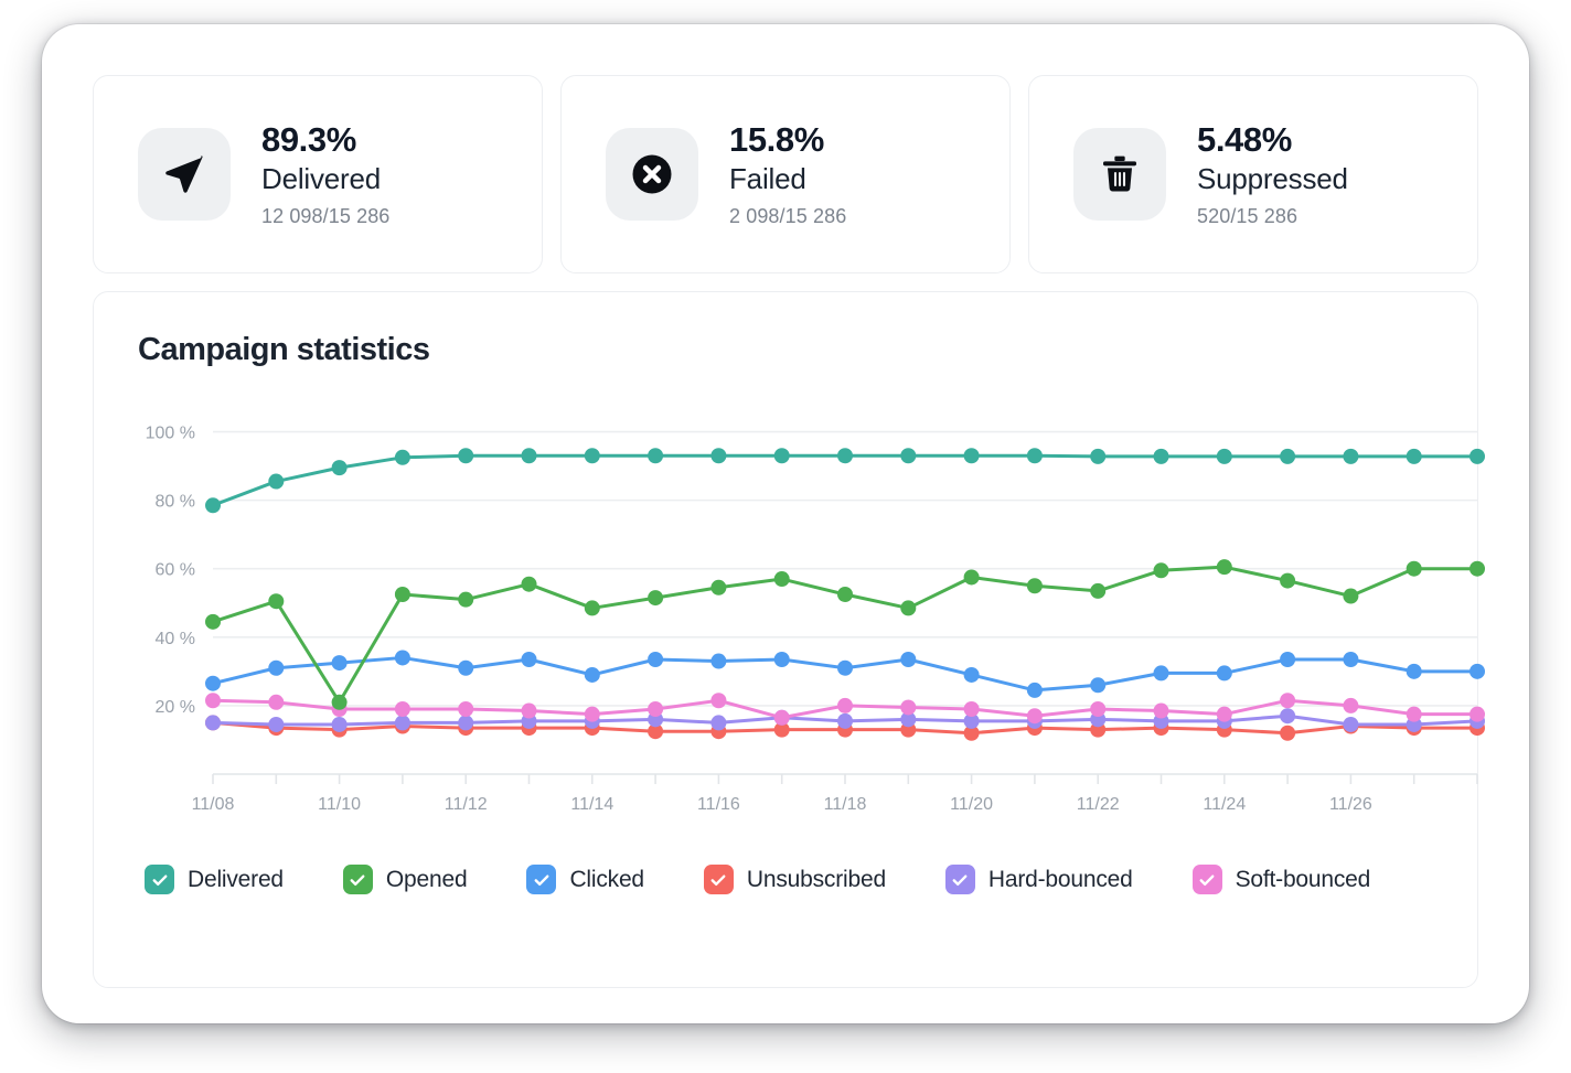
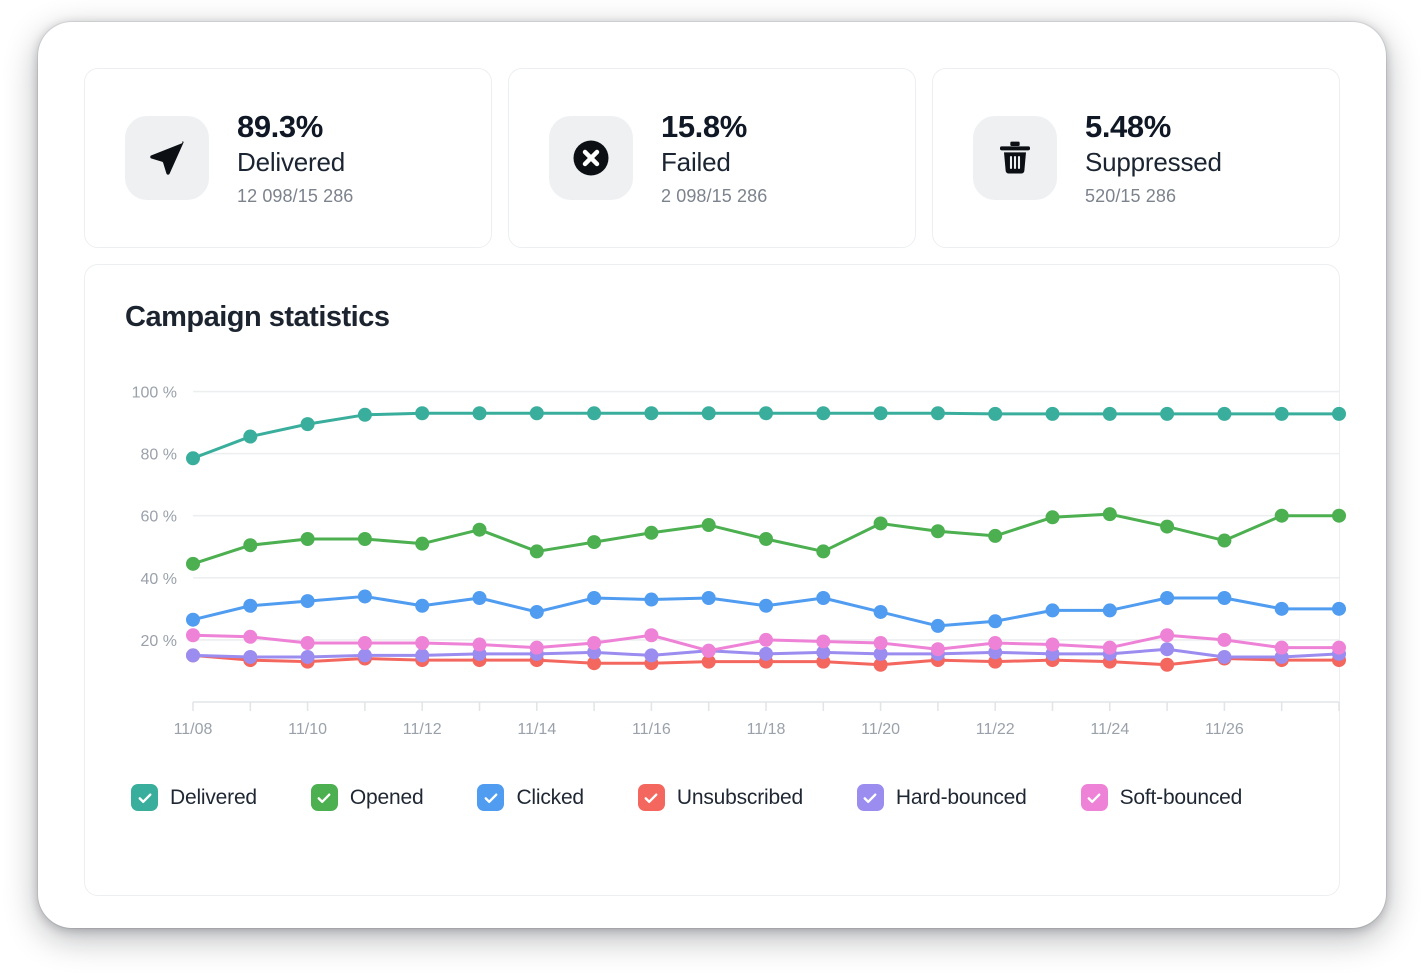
Opened/11/10: 21% -> 52%
